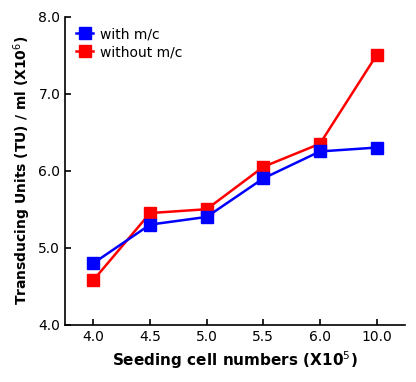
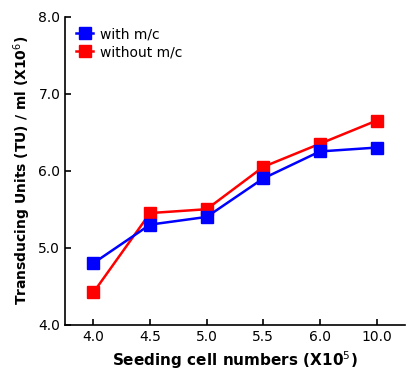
without m/c/4.0: 4.58 -> 4.42
without m/c/10.0: 7.50 -> 6.65
